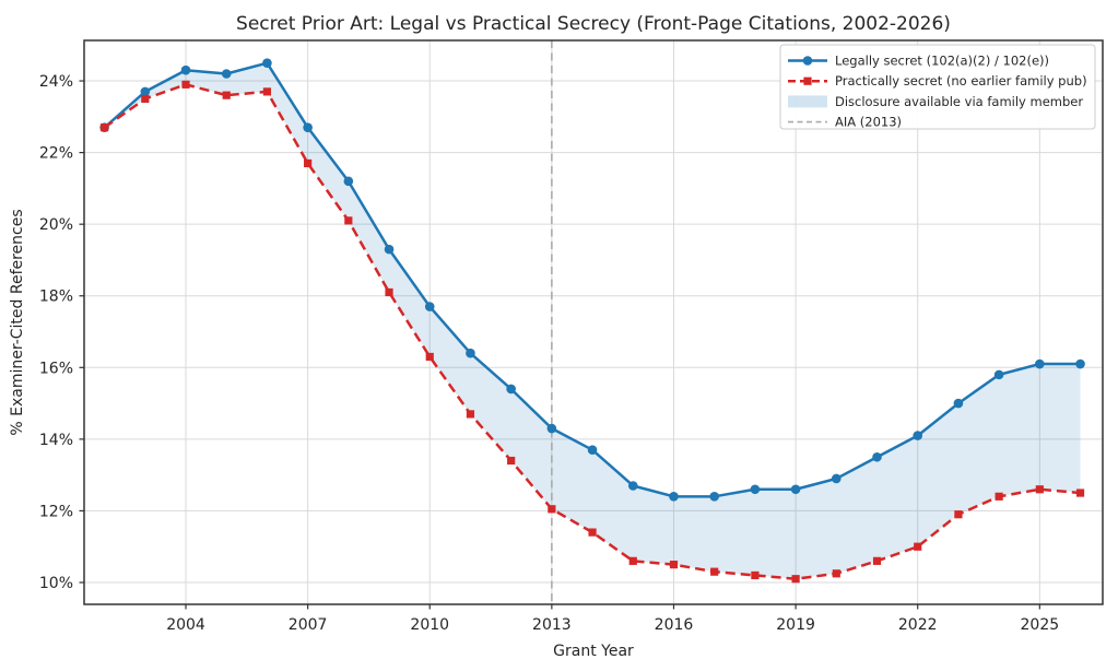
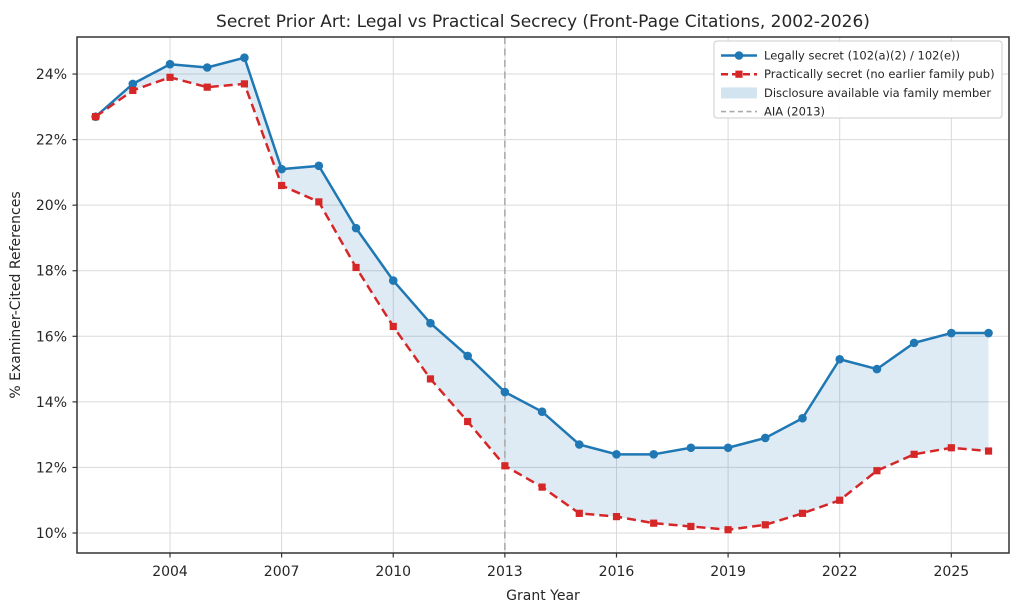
Legally secret (102(a)(2) / 102(e))/2007: 22.7% -> 21.1%
Practically secret (no earlier family pub)/2007: 21.7% -> 20.6%
Legally secret (102(a)(2) / 102(e))/2022: 14.1% -> 15.3%
